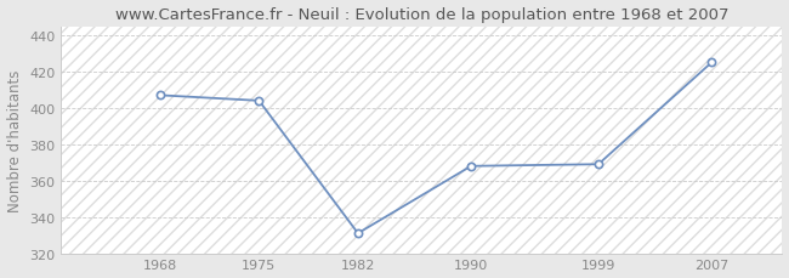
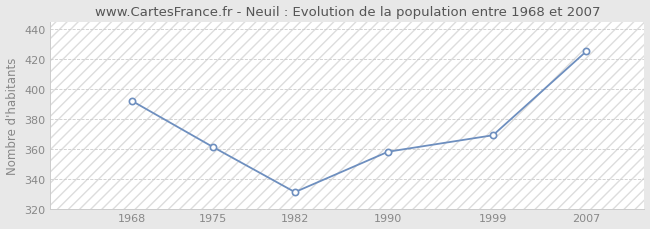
1968: 407 -> 392
1975: 404 -> 361
1990: 368 -> 358
